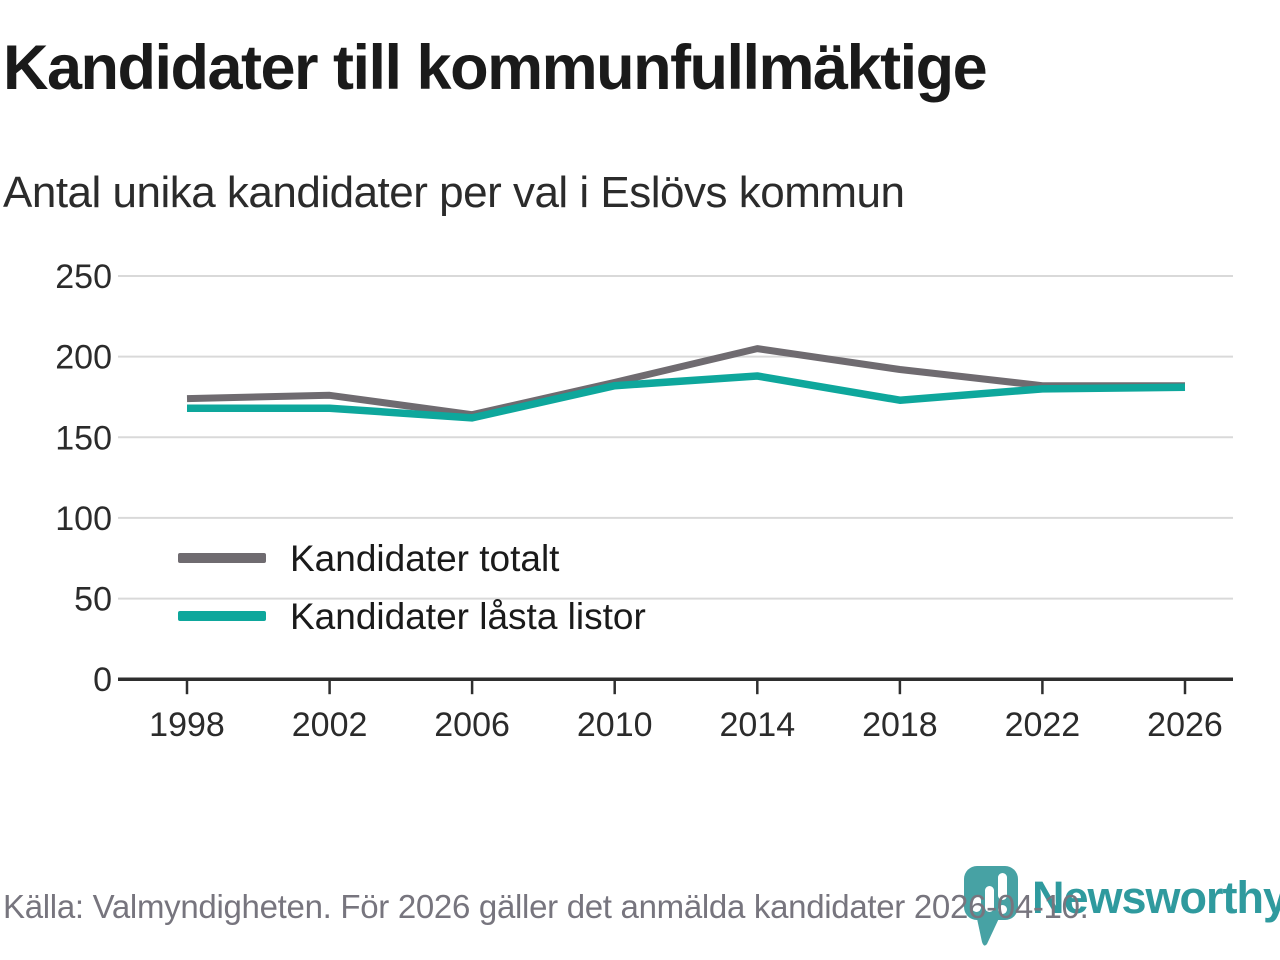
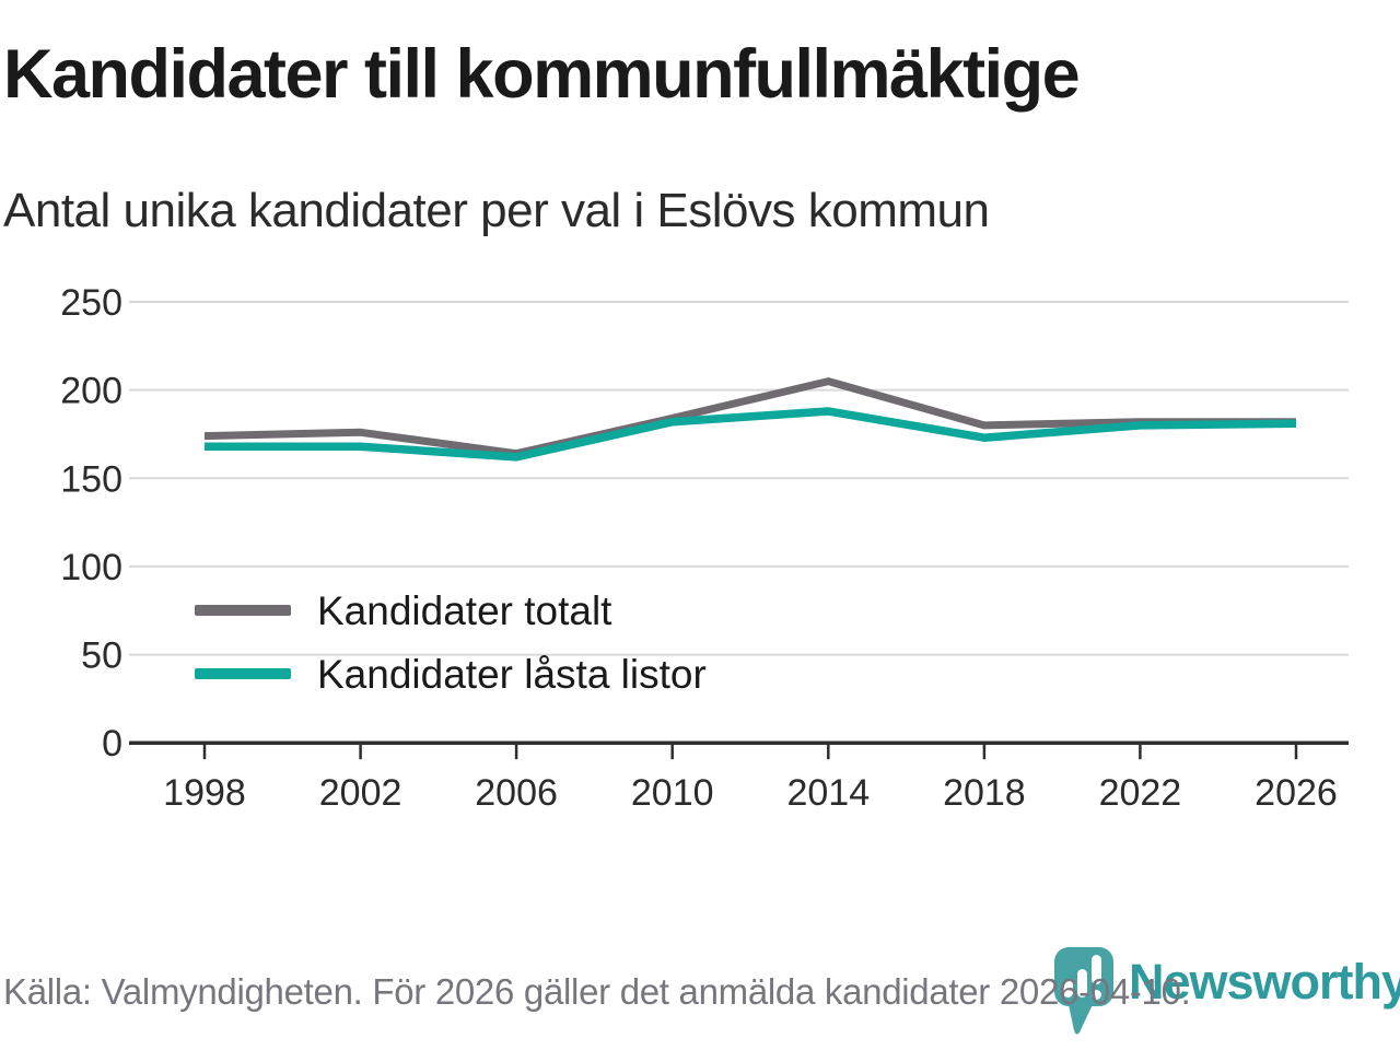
Kandidater totalt/2018: 192 -> 180
